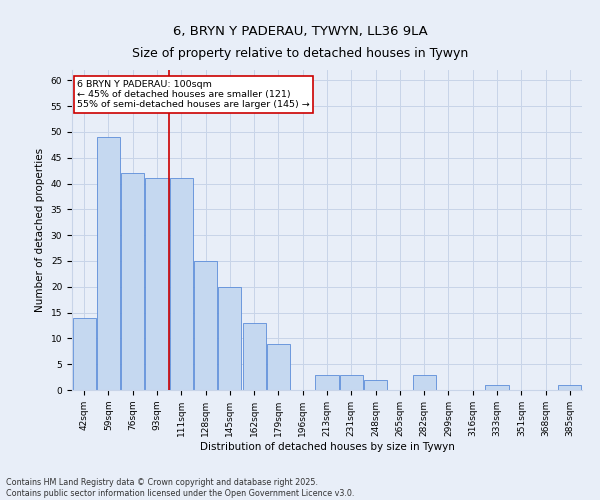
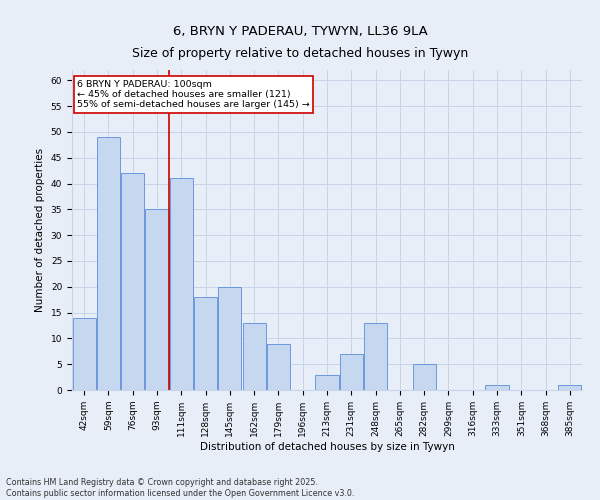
93sqm: 41 -> 35
128sqm: 25 -> 18
231sqm: 3 -> 7
248sqm: 2 -> 13
282sqm: 3 -> 5
